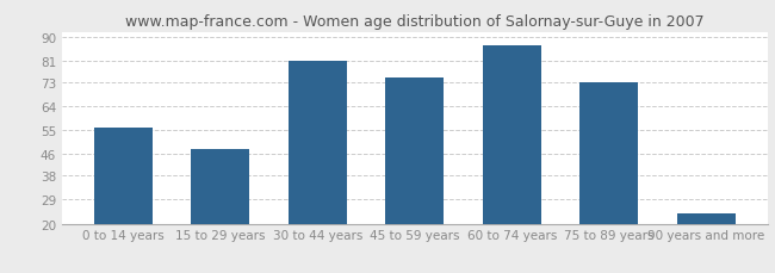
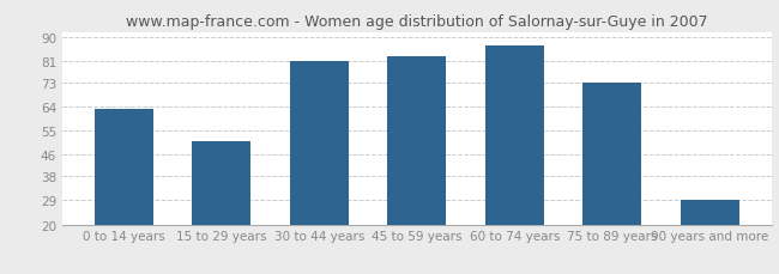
0 to 14 years: 56 -> 63
15 to 29 years: 48 -> 51
45 to 59 years: 75 -> 83
90 years and more: 24 -> 29
